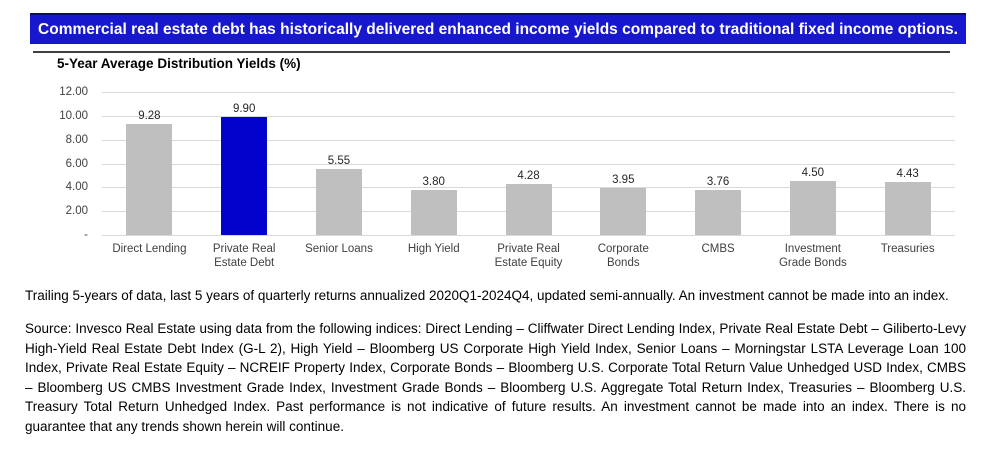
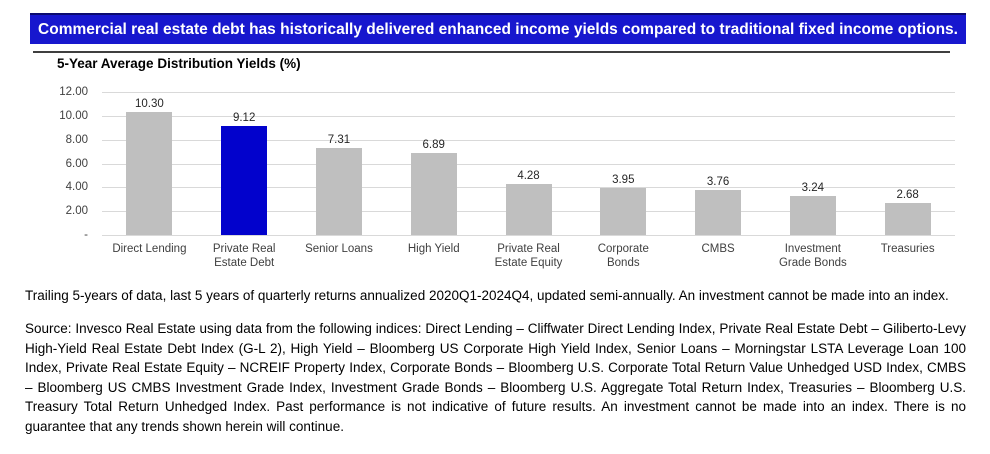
Direct Lending: 9.28 -> 10.30
Private Real Estate Debt: 9.90 -> 9.12
Senior Loans: 5.55 -> 7.31
High Yield: 3.80 -> 6.89
Investment Grade Bonds: 4.50 -> 3.24
Treasuries: 4.43 -> 2.68
